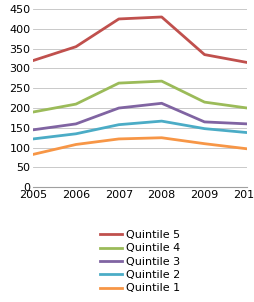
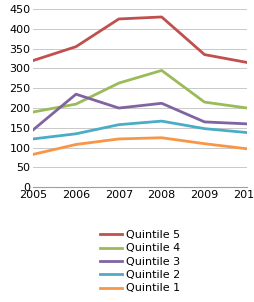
Quintile 3/2006: 160 -> 235
Quintile 4/2008: 268 -> 295
